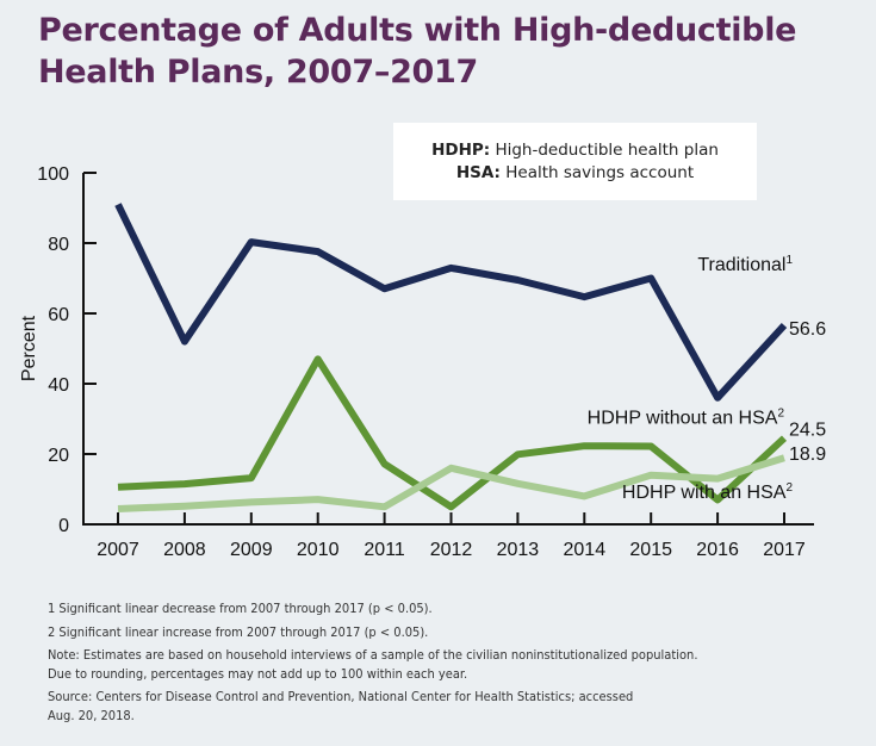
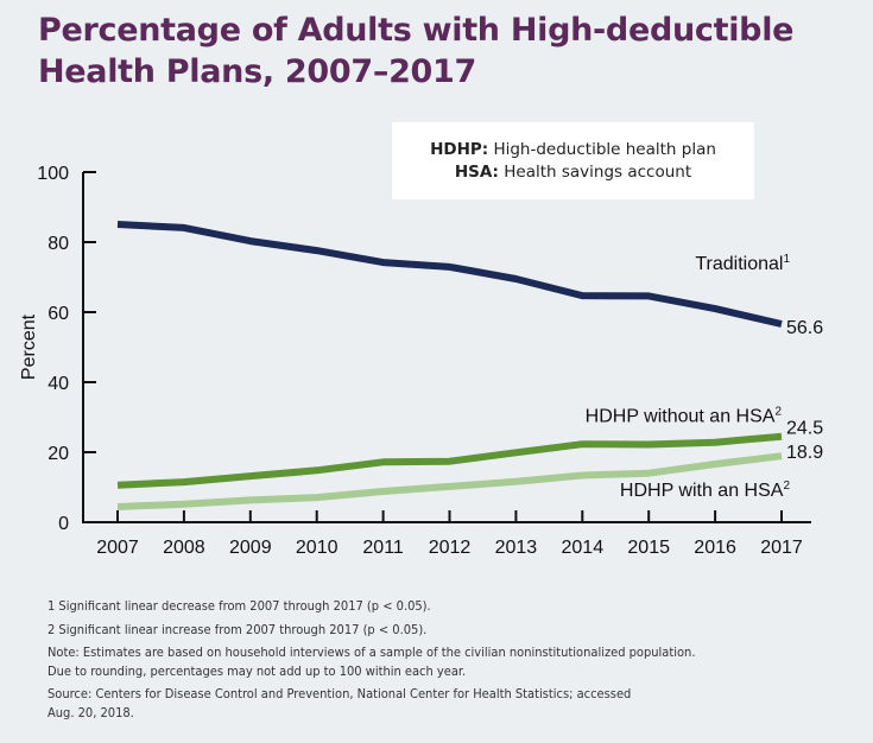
Traditional/2007: 91 -> 85
Traditional/2008: 52 -> 84
HDHP without an HSA/2010: 47 -> 15
Traditional/2011: 67 -> 74
HDHP with an HSA/2011: 5 -> 9
HDHP without an HSA/2012: 5 -> 17
HDHP with an HSA/2012: 16 -> 10
HDHP with an HSA/2014: 8 -> 13
Traditional/2015: 70 -> 65
Traditional/2016: 36 -> 61
HDHP without an HSA/2016: 7 -> 23
HDHP with an HSA/2016: 13 -> 17
